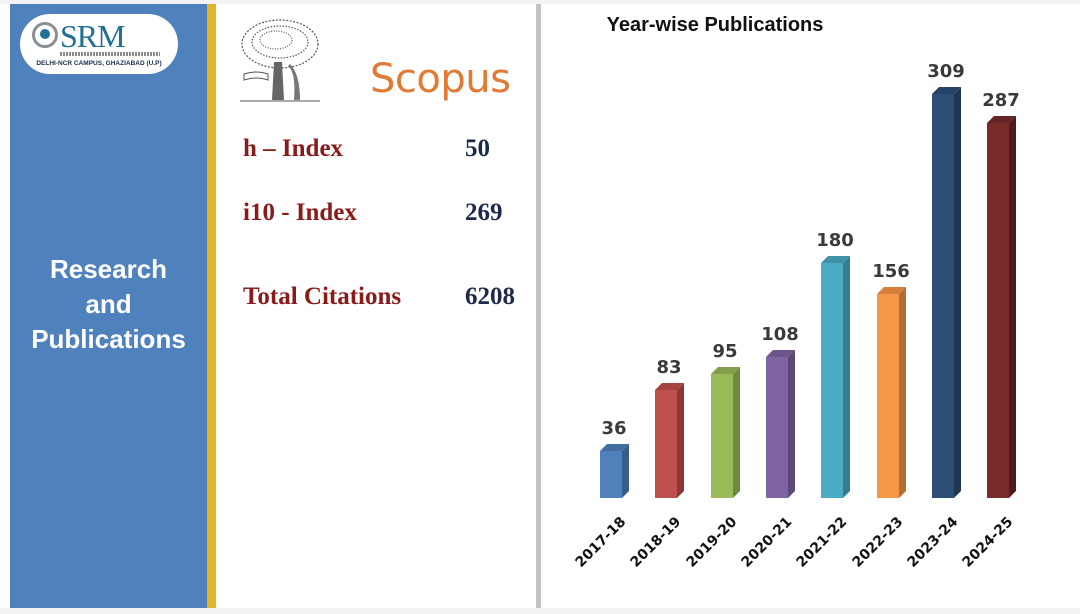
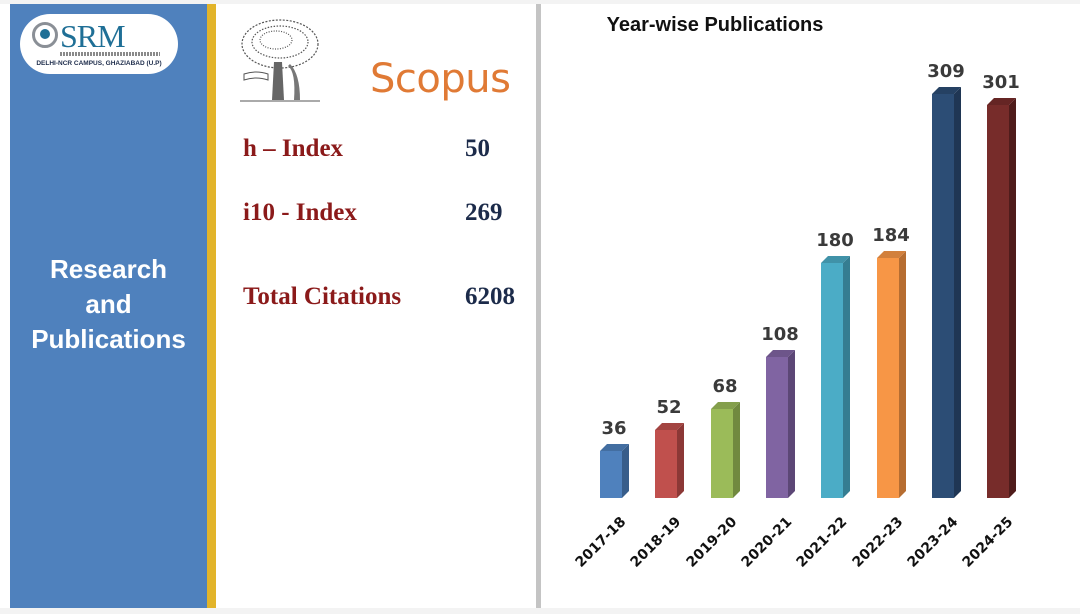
2018-19: 83 -> 52
2019-20: 95 -> 68
2022-23: 156 -> 184
2024-25: 287 -> 301
